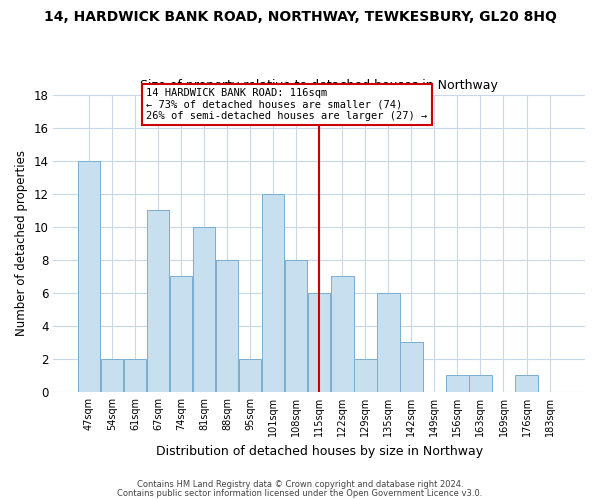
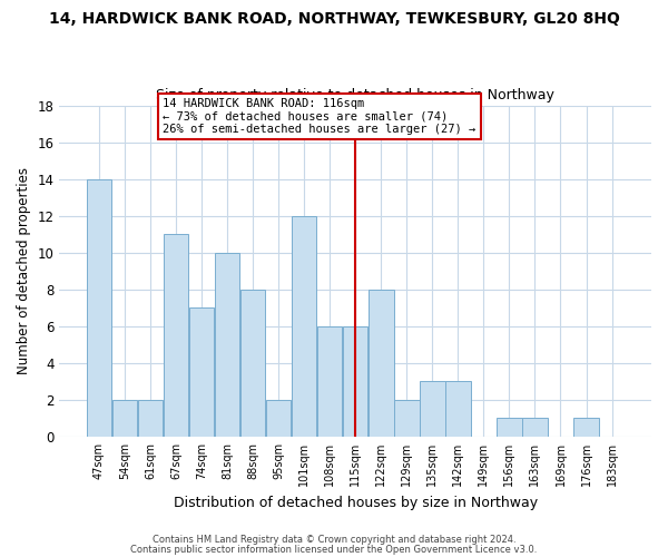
108sqm: 8 -> 6
122sqm: 7 -> 8
135sqm: 6 -> 3
